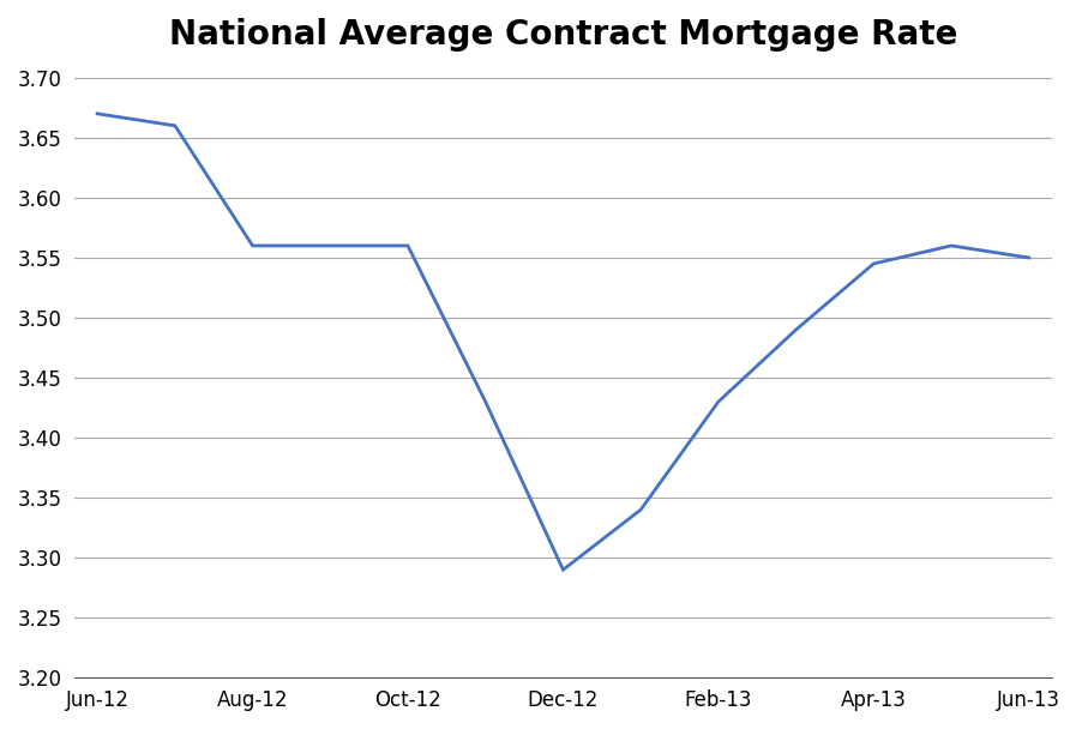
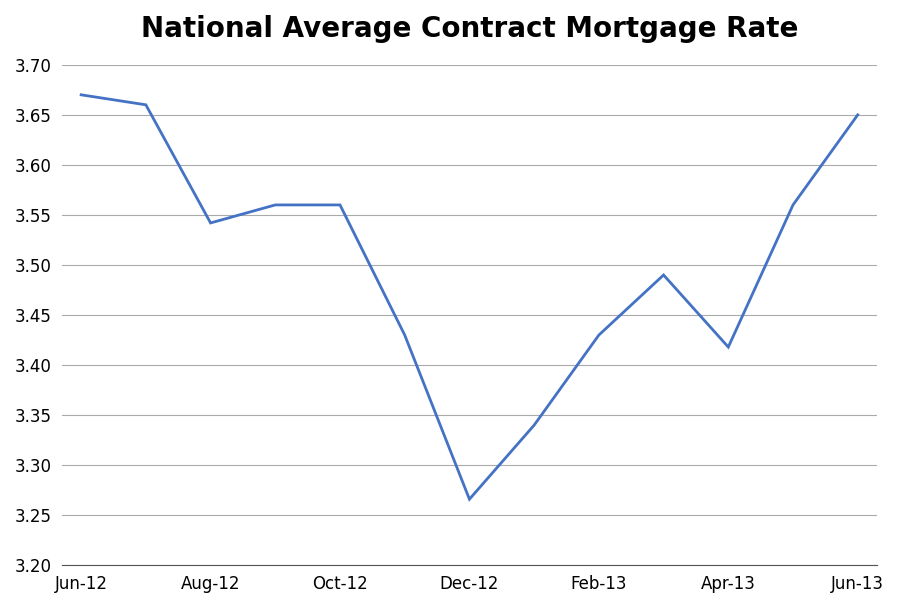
Aug-12: 3.560 -> 3.542
Dec-12: 3.290 -> 3.266
Apr-13: 3.545 -> 3.418
Jun-13: 3.550 -> 3.650
